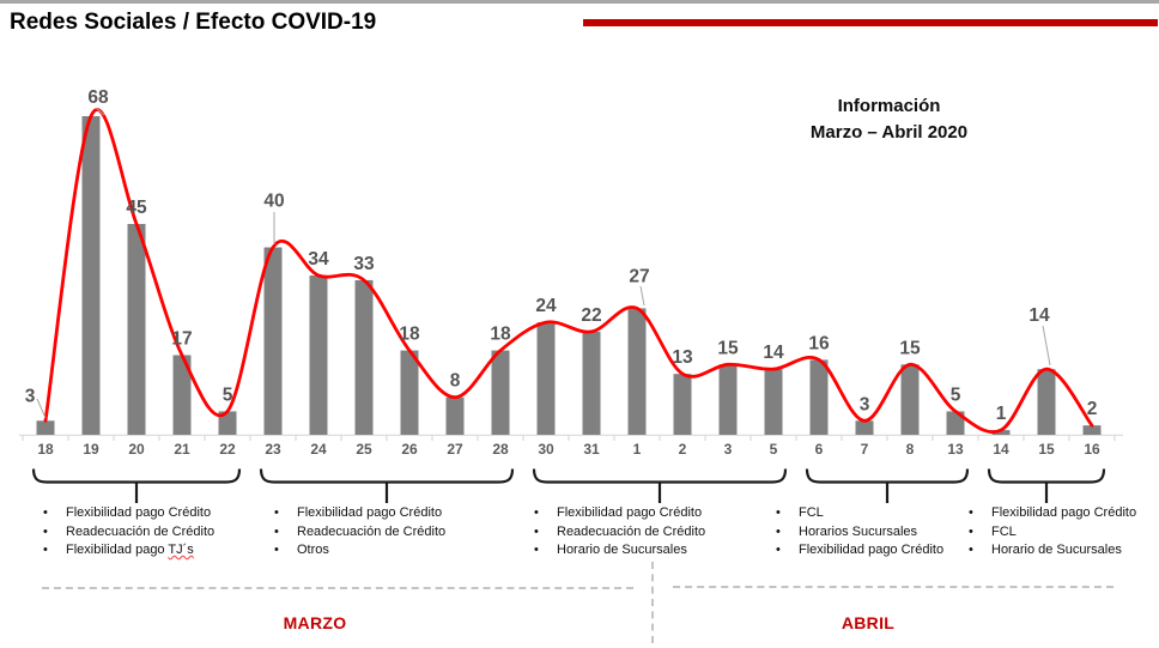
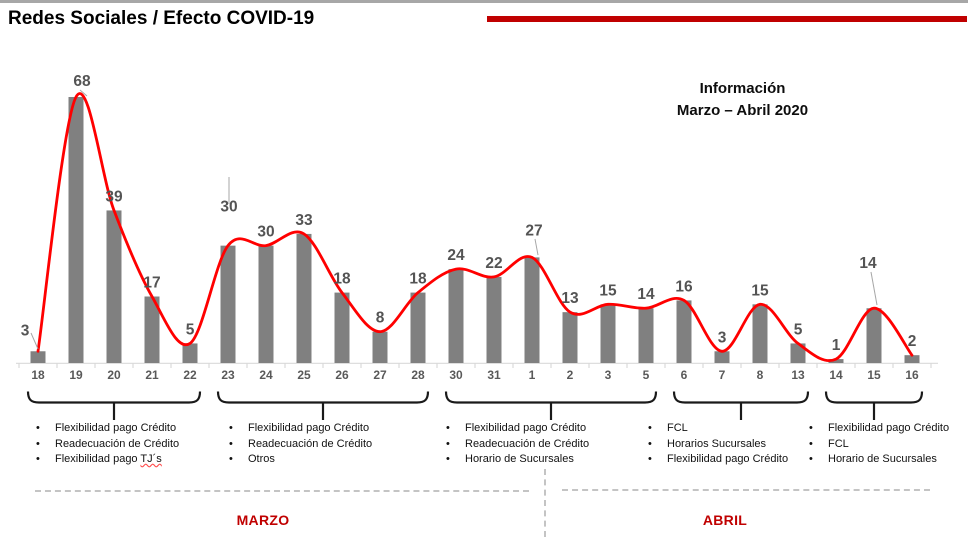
20: 45 -> 39
23: 40 -> 30
24: 34 -> 30
